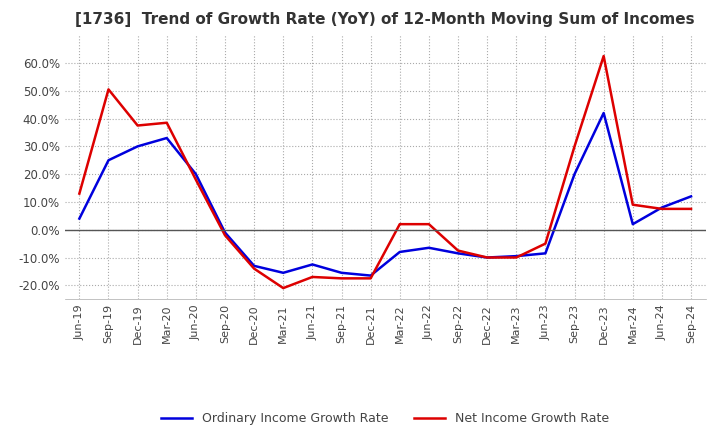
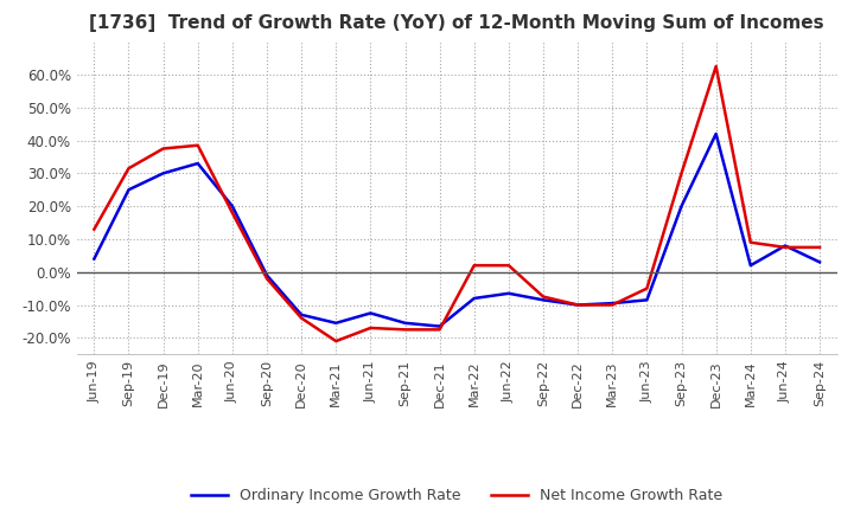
Net Income Growth Rate/Sep-19: 50.5% -> 31.5%
Ordinary Income Growth Rate/Sep-24: 12.0% -> 3.0%
